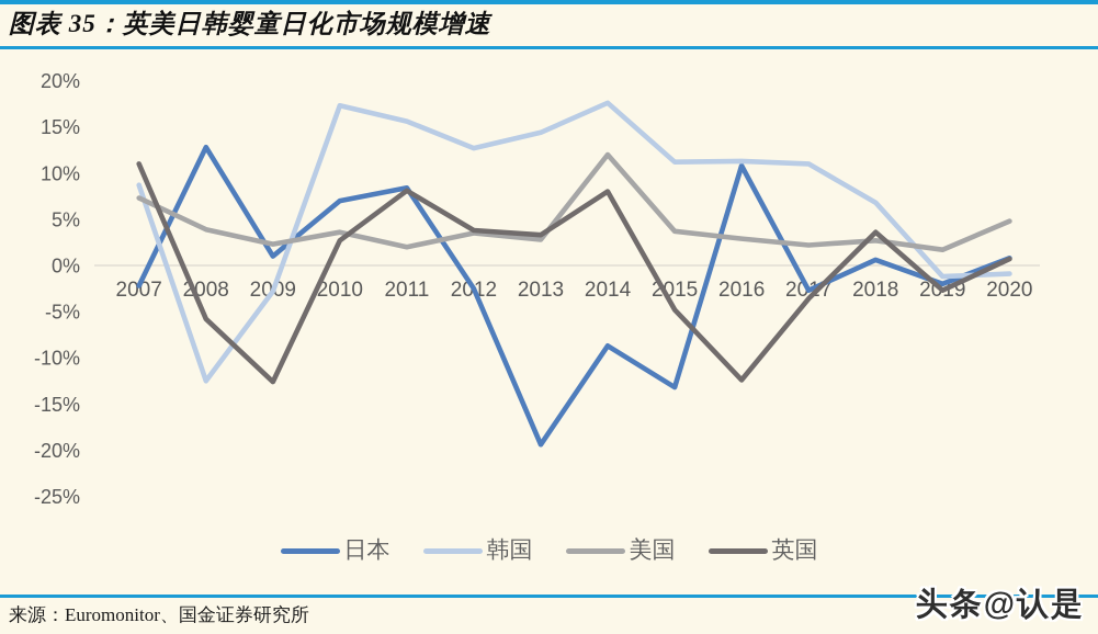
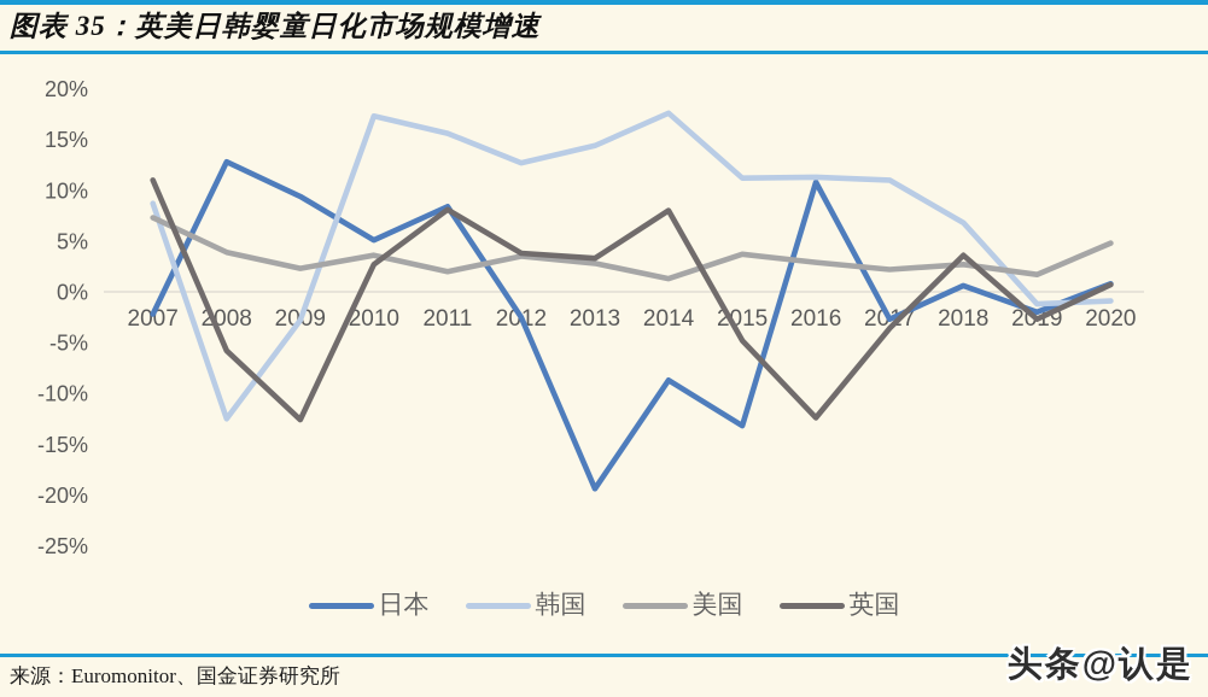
日本/2009: 1% -> 9%
日本/2010: 7% -> 5%
美国/2014: 12% -> 1%
